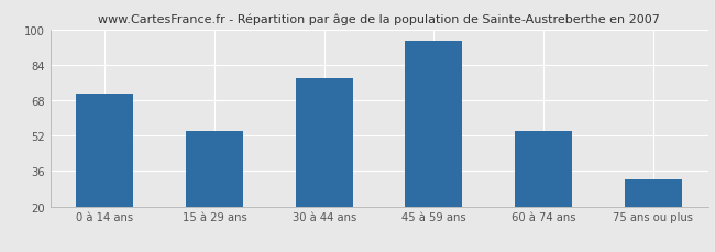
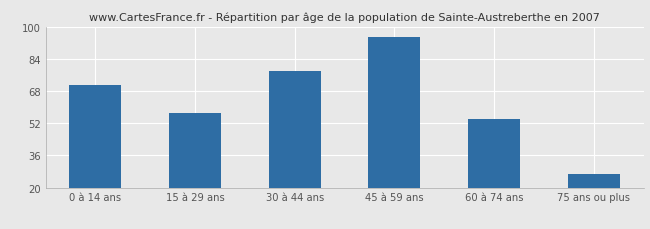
15 à 29 ans: 54 -> 57
75 ans ou plus: 32 -> 27
